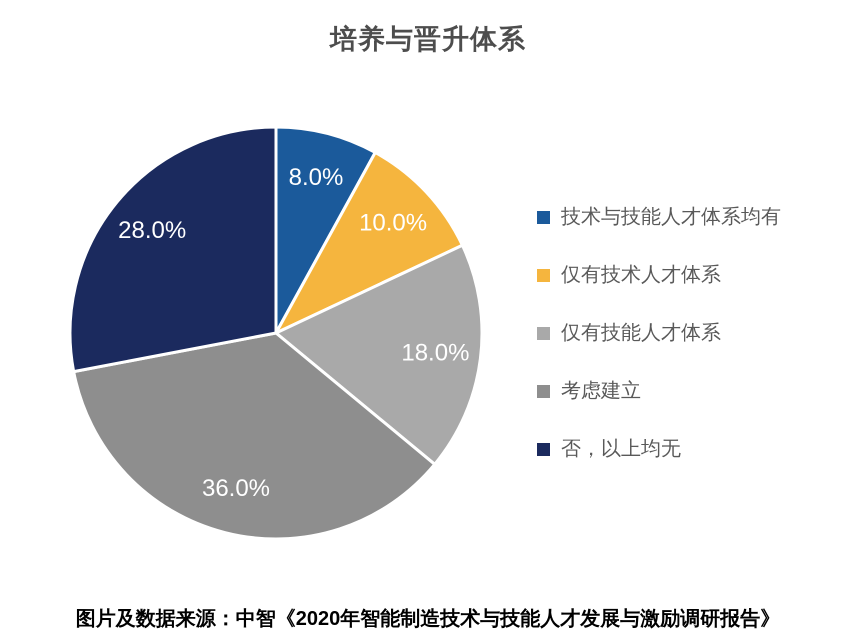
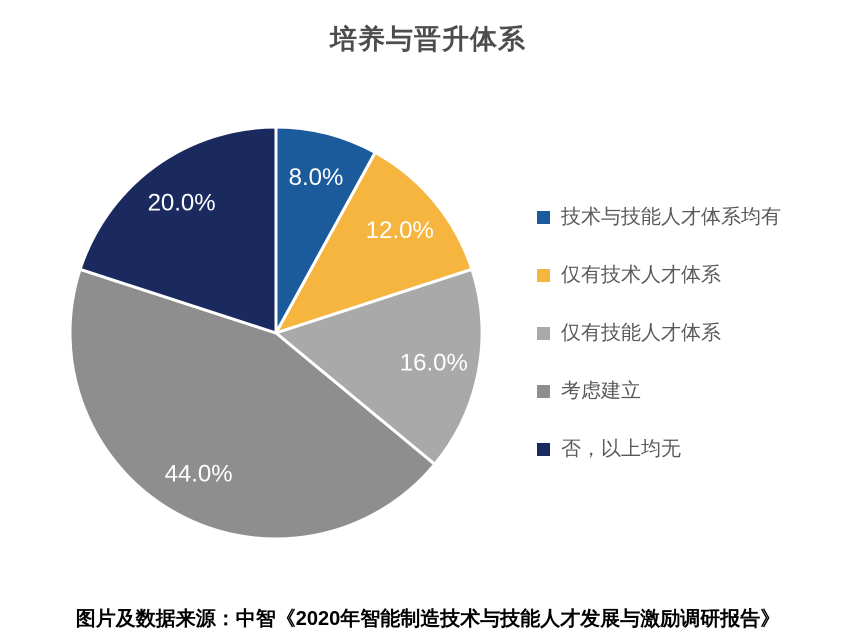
仅有技术人才体系: 10.0% -> 12.0%
仅有技能人才体系: 18.0% -> 16.0%
考虑建立: 36.0% -> 44.0%
否，以上均无: 28.0% -> 20.0%
